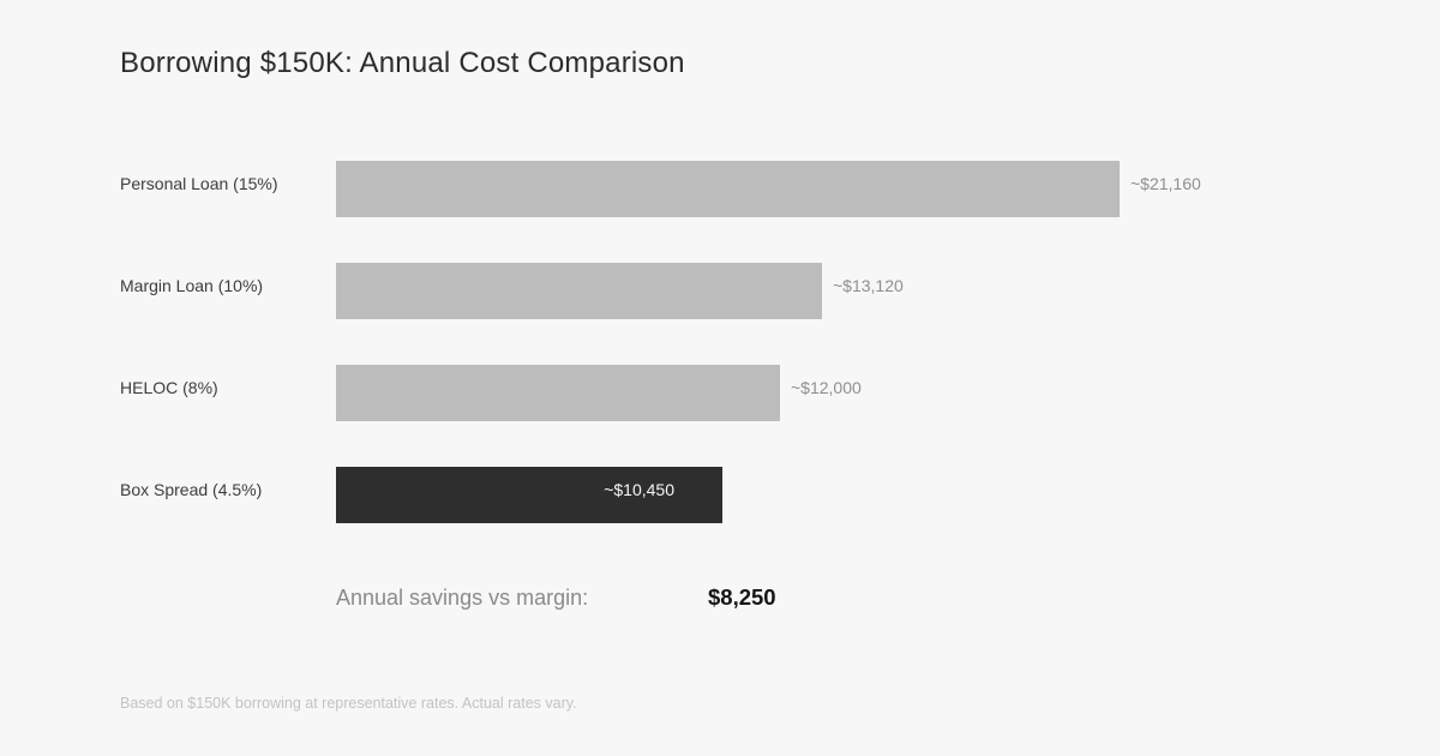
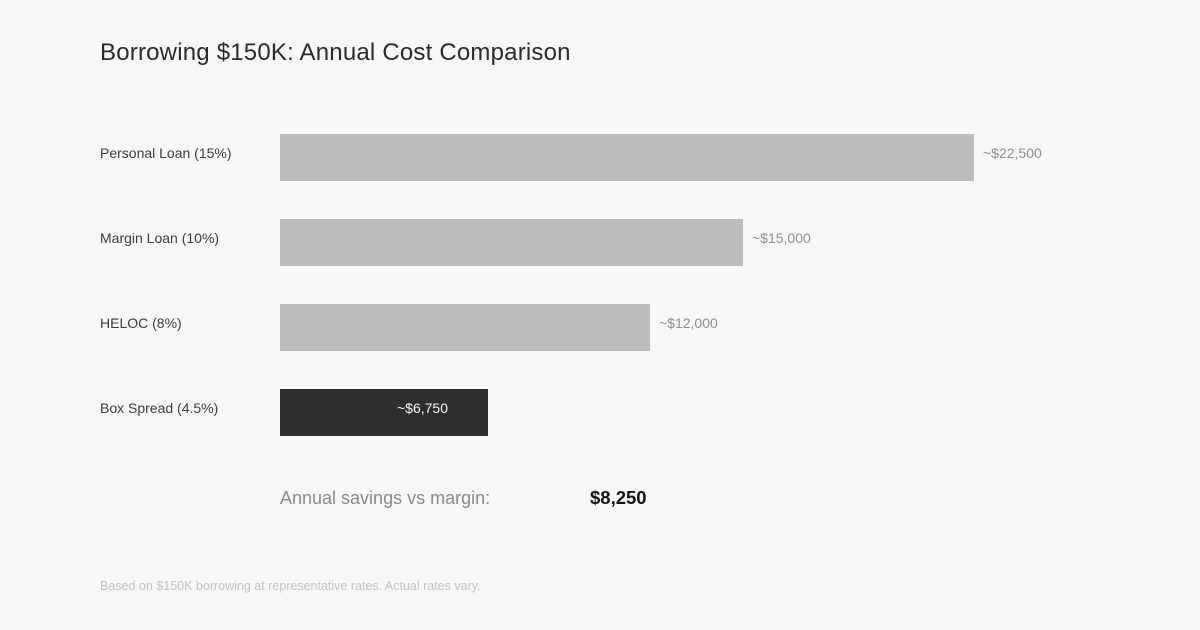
Personal Loan (15%): 21,160 -> 22,500
Margin Loan (10%): 13,120 -> 15,000
Box Spread (4.5%): 10,450 -> 6,750
